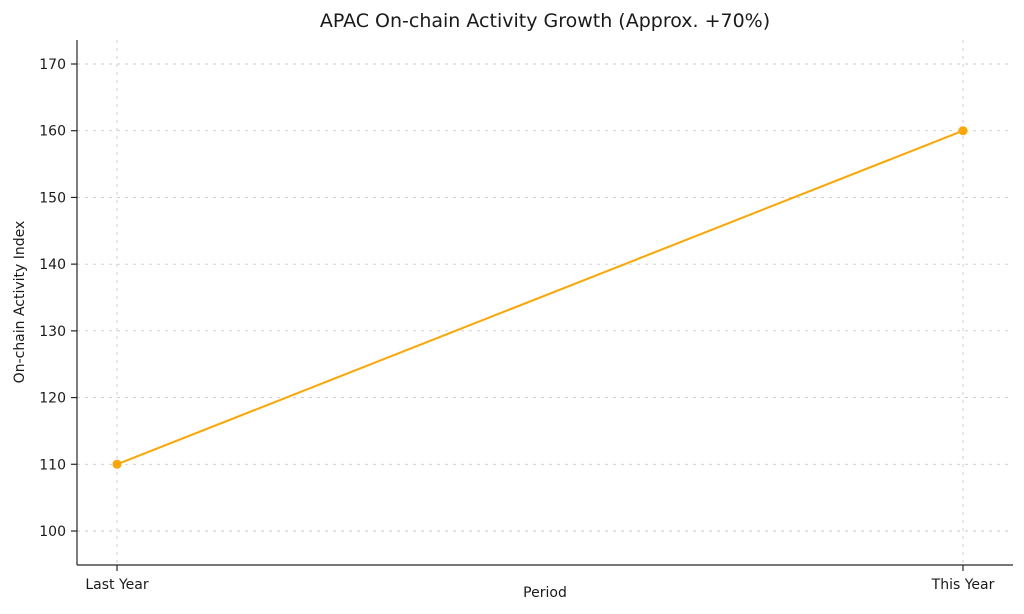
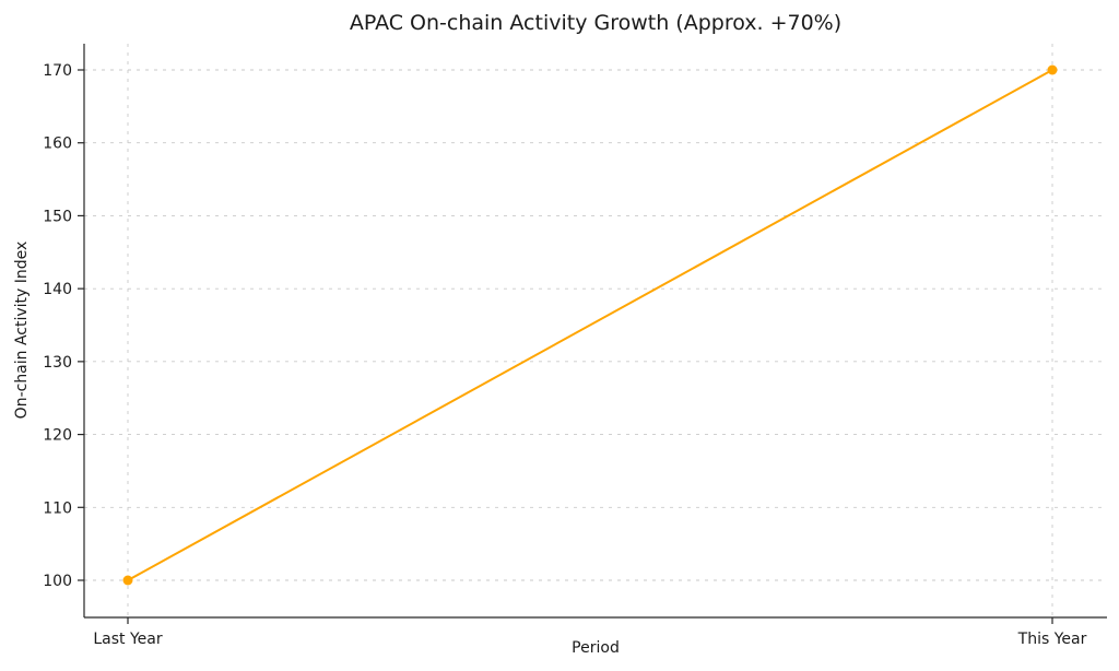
Last Year: 110 -> 100
This Year: 160 -> 170
